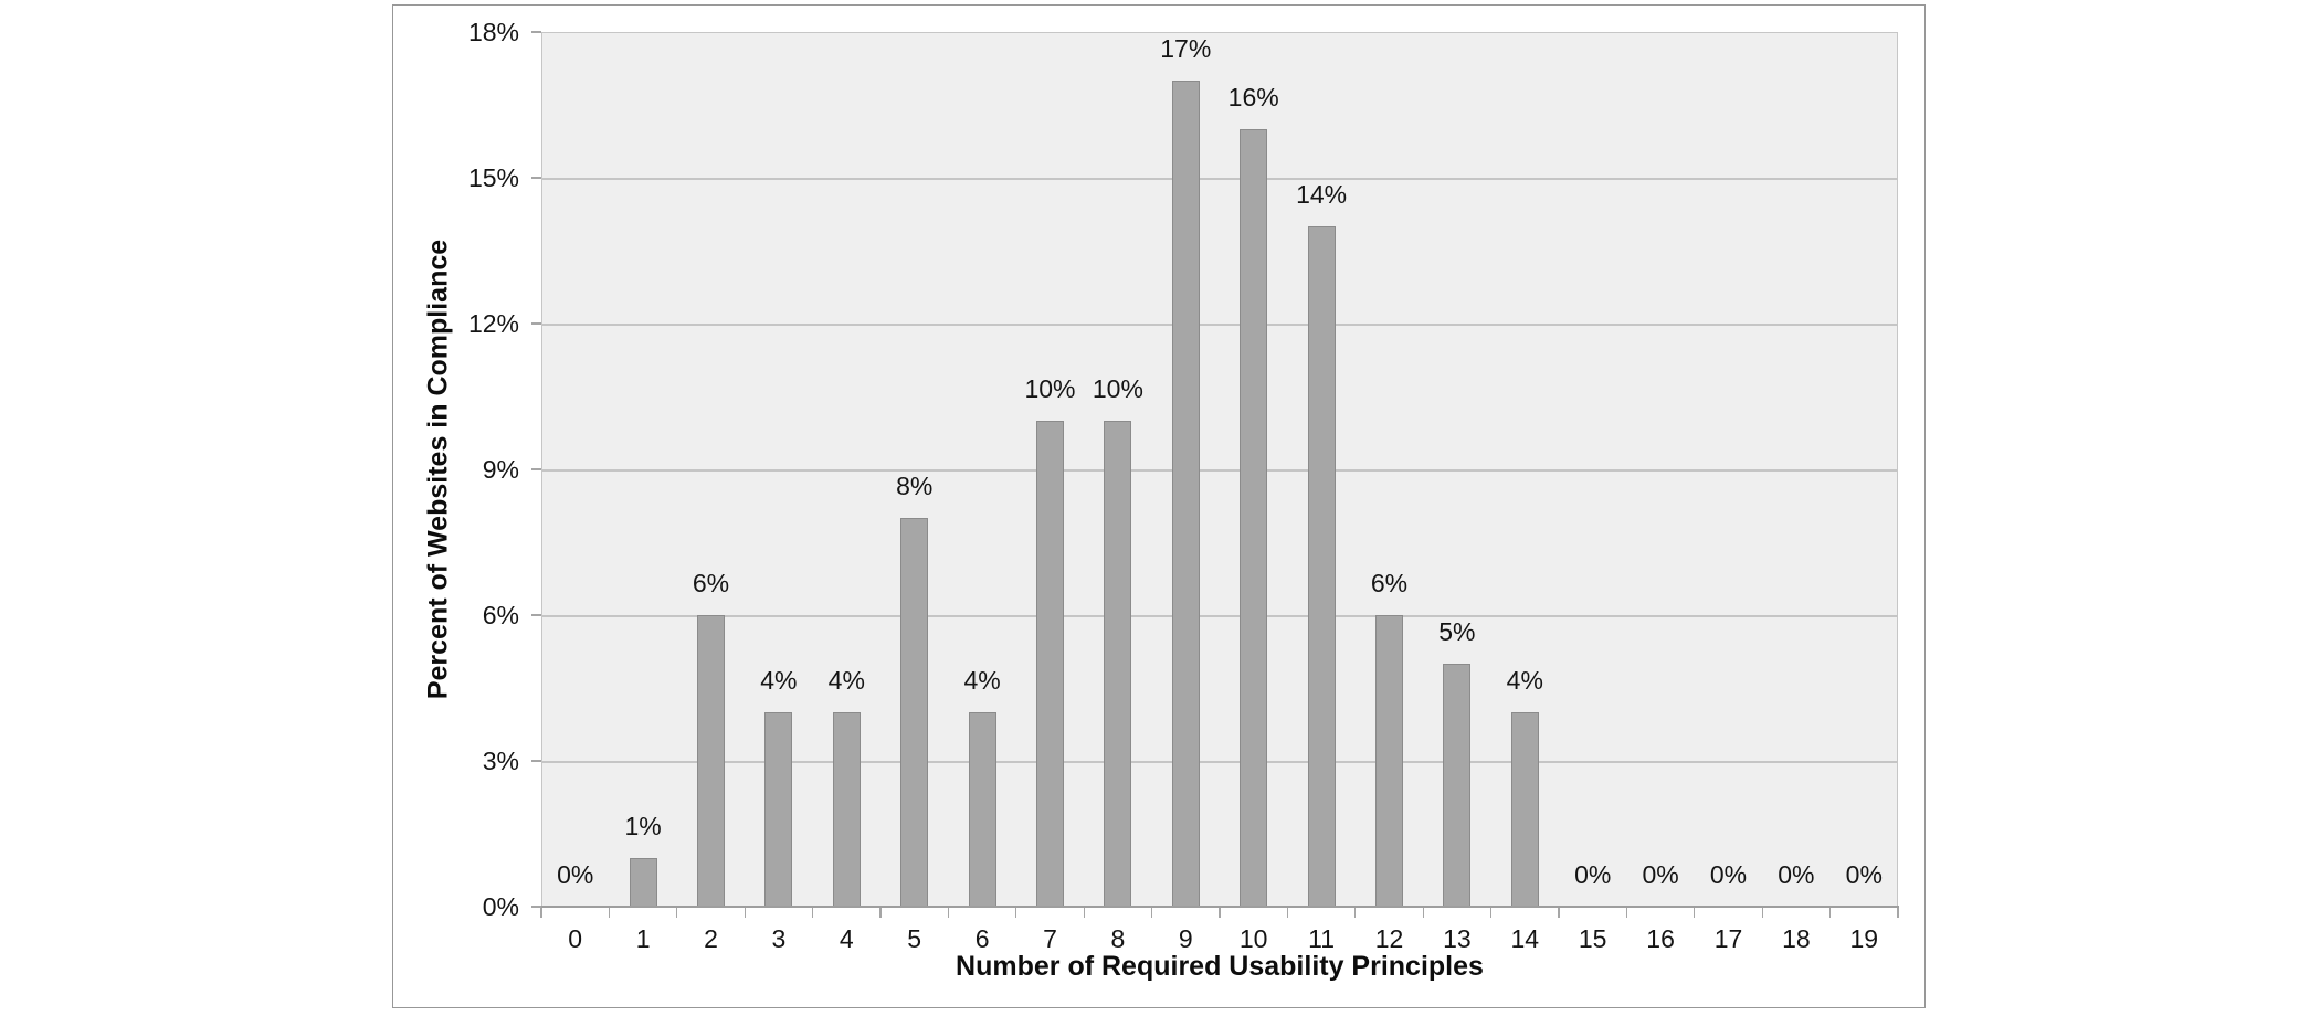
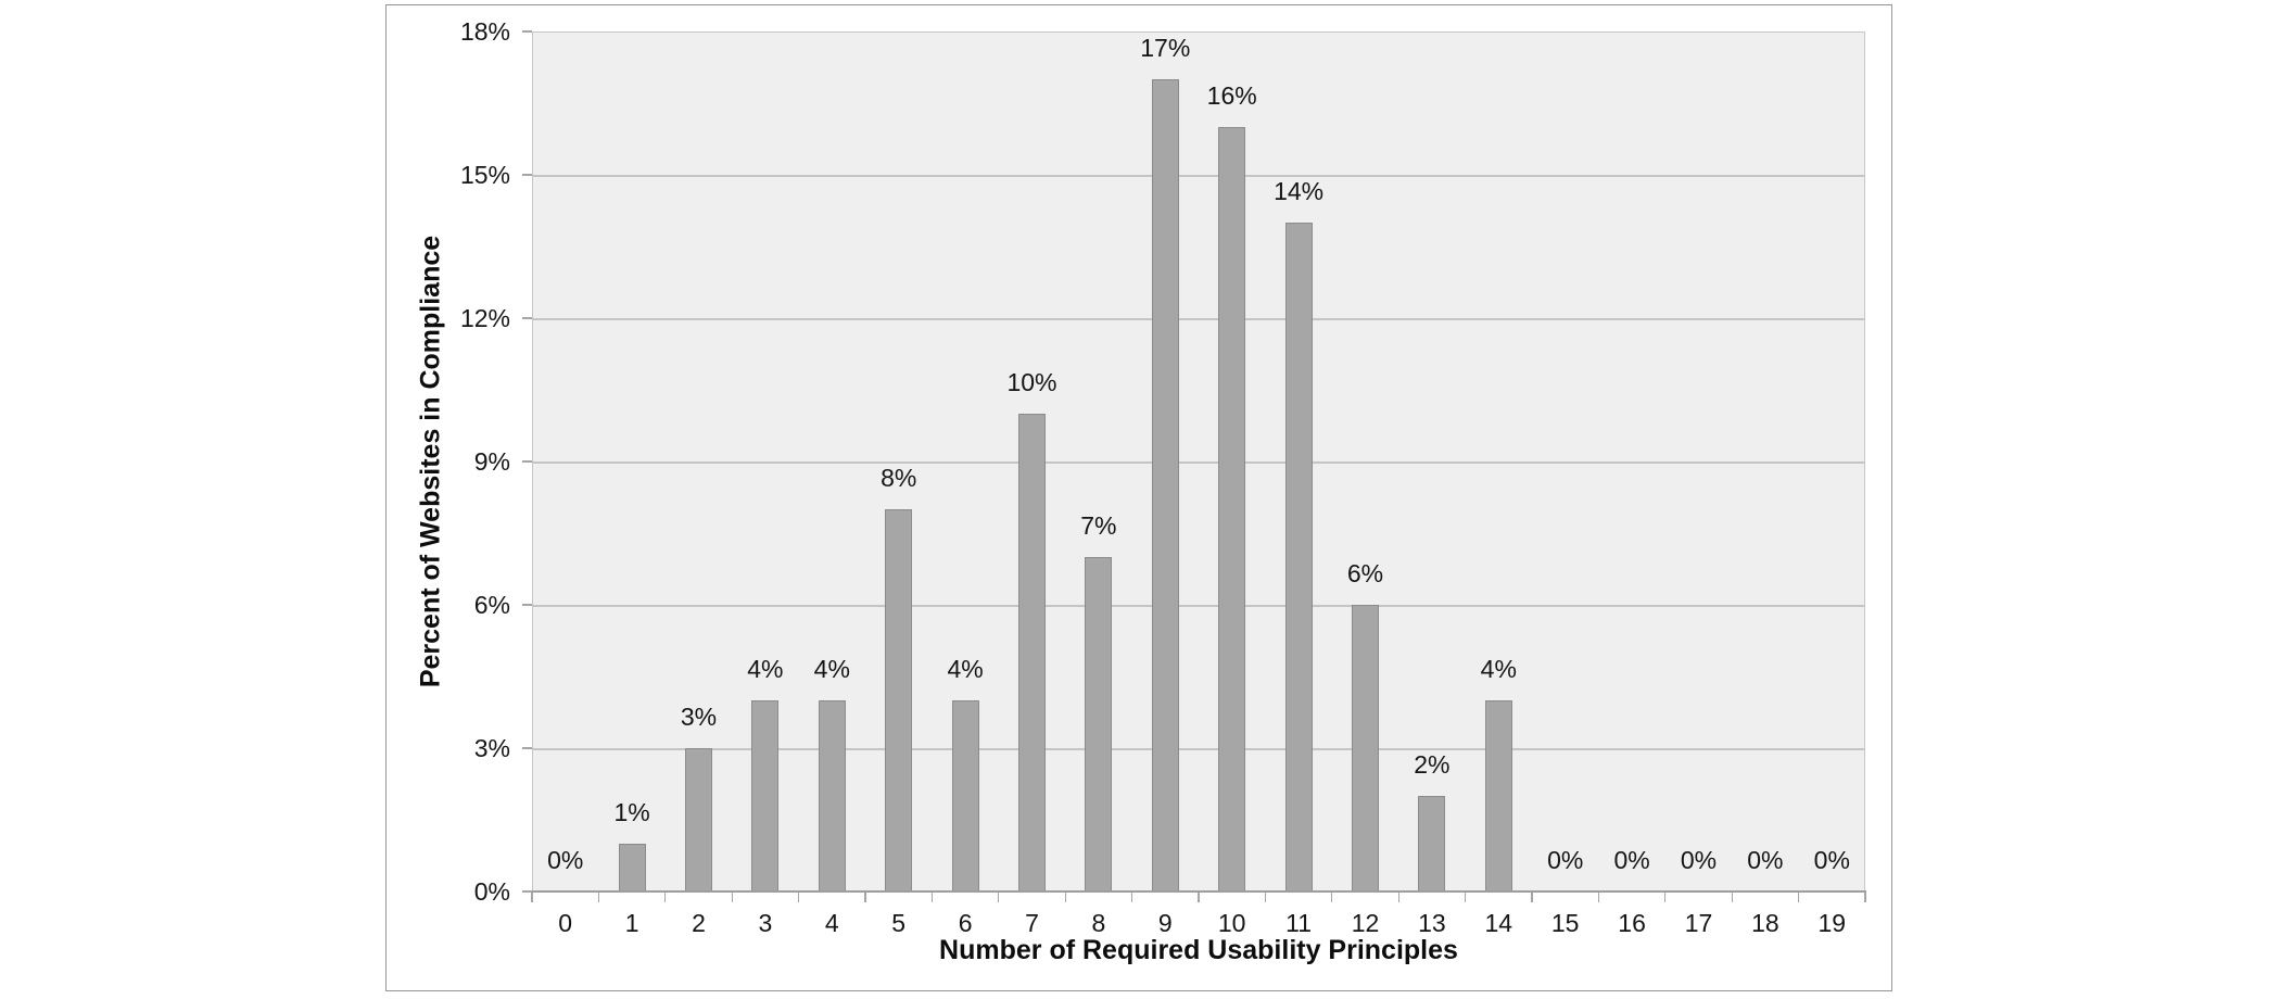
2: 6% -> 3%
8: 10% -> 7%
13: 5% -> 2%
